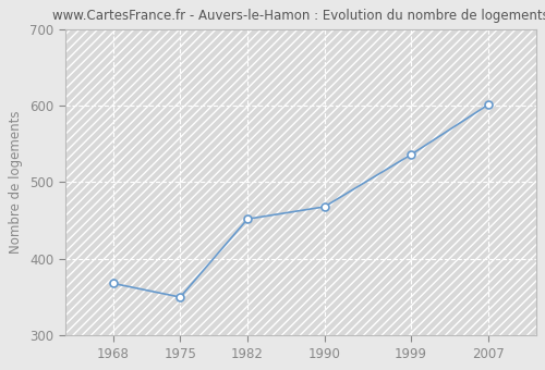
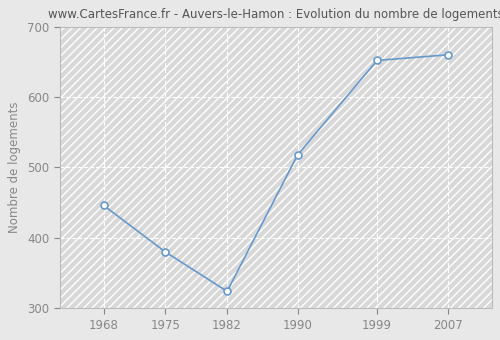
1968: 368 -> 446
1975: 350 -> 380
1982: 452 -> 324
1990: 468 -> 518
1999: 536 -> 652
2007: 601 -> 660
